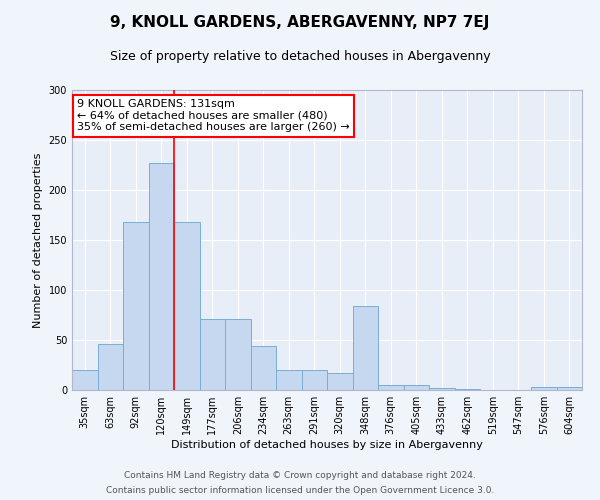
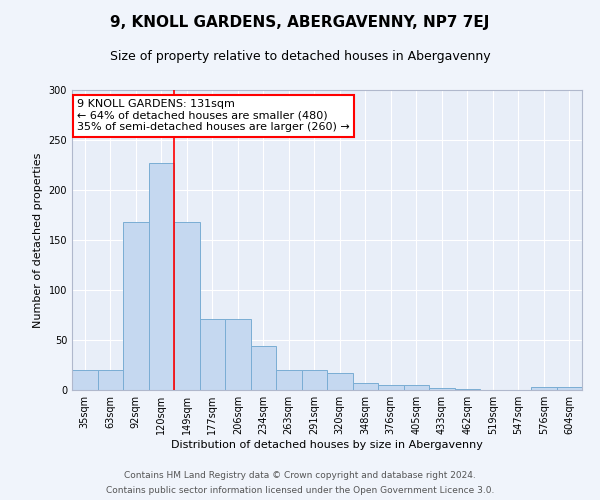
63sqm: 46 -> 20
348sqm: 84 -> 7
